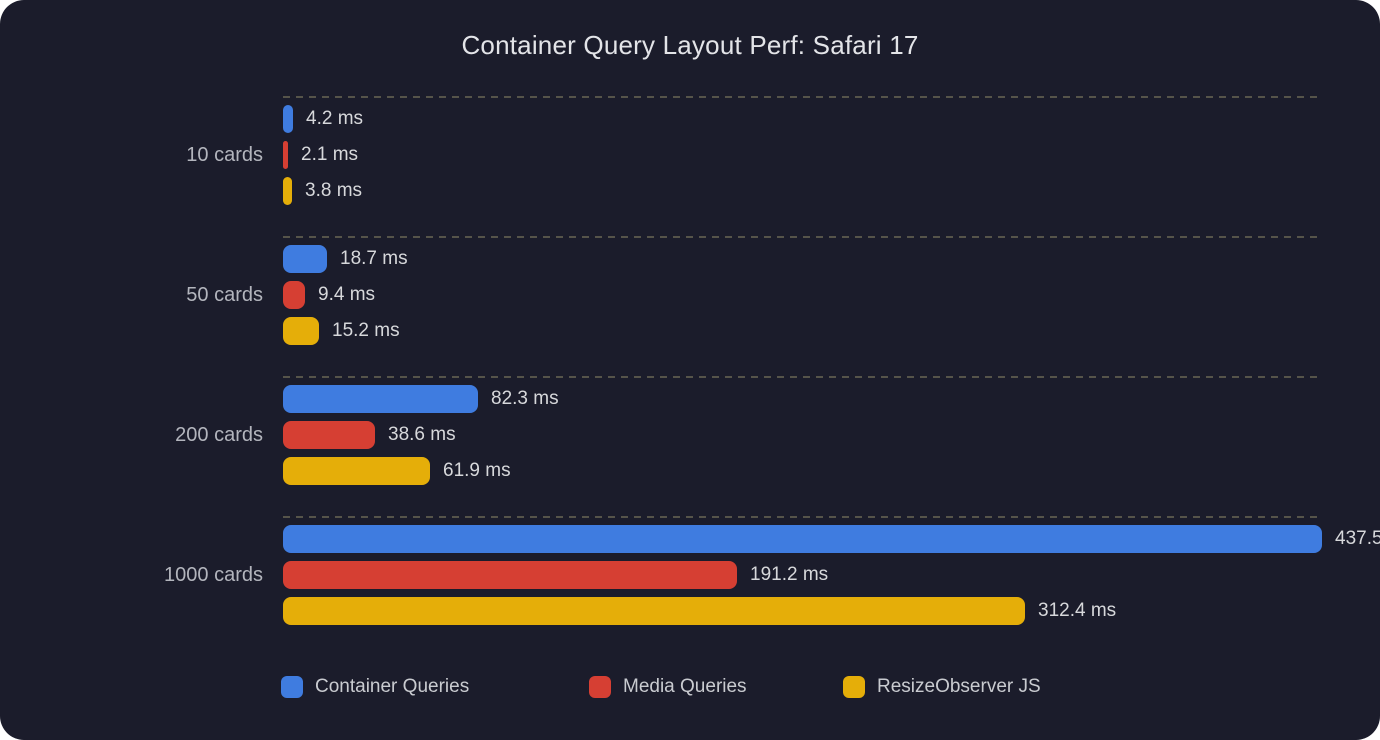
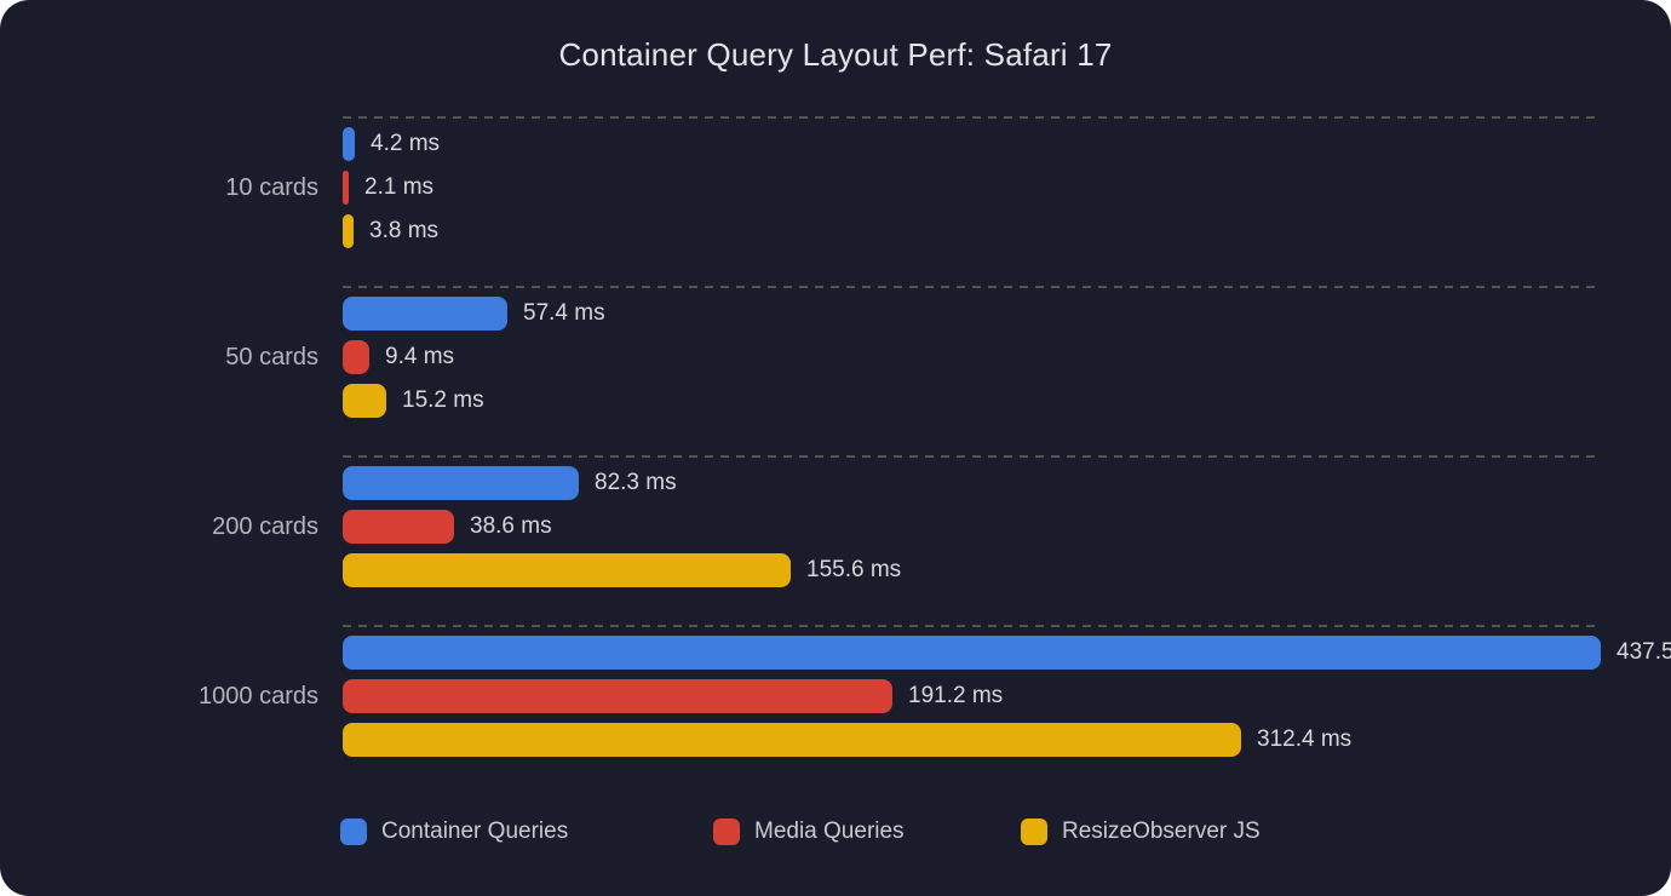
Container Queries/50 cards: 18.7 -> 57.4
ResizeObserver JS/200 cards: 61.9 -> 155.6
